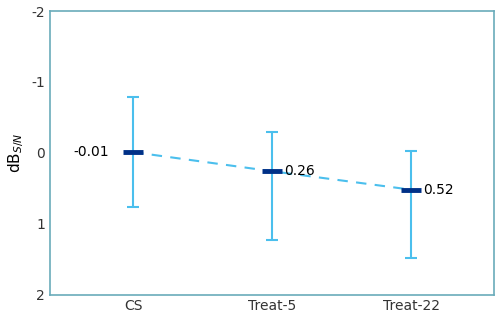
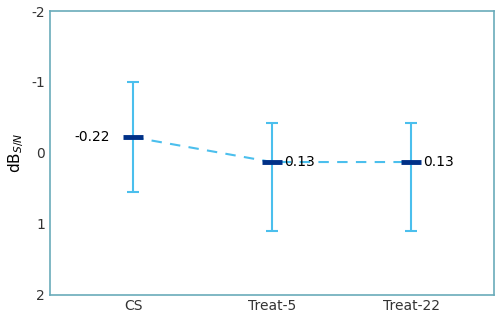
CS: -0.01 -> -0.22
Treat-5: 0.26 -> 0.13
Treat-22: 0.52 -> 0.13
